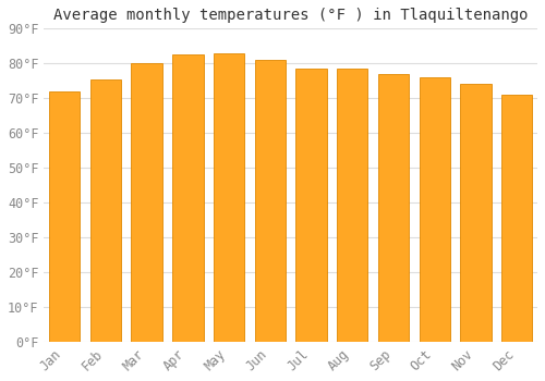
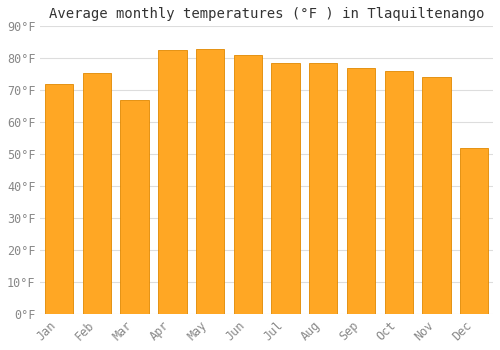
Mar: 80.0°F -> 67.0°F
Dec: 71.0°F -> 52.0°F
